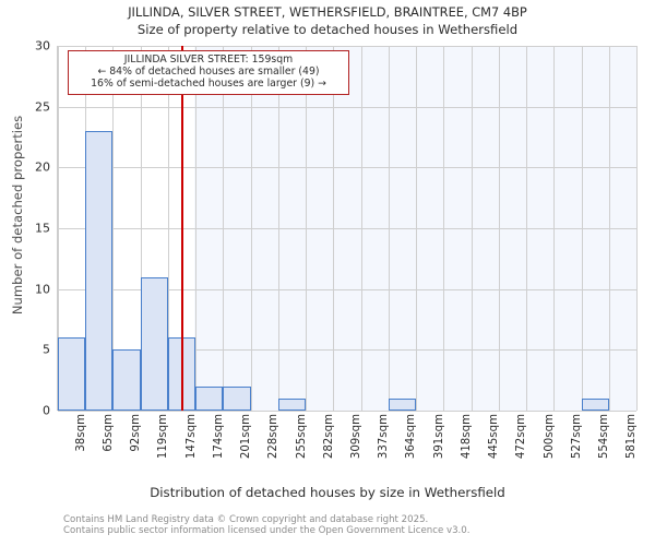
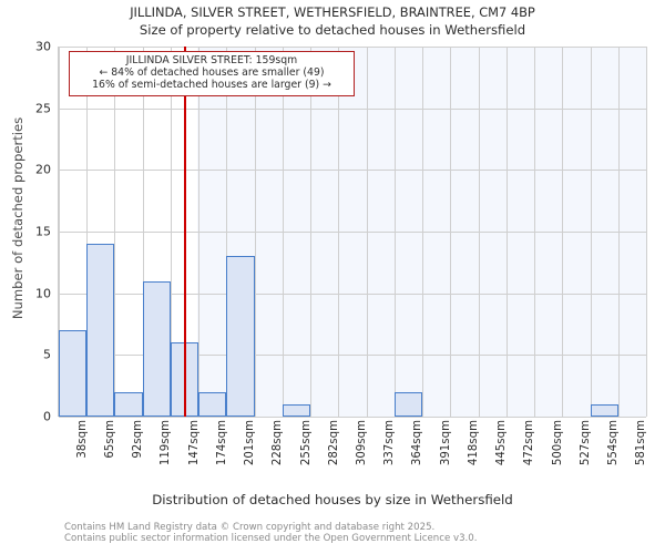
38sqm: 6 -> 7
65sqm: 23 -> 14
92sqm: 5 -> 2
201sqm: 2 -> 13
364sqm: 1 -> 2
